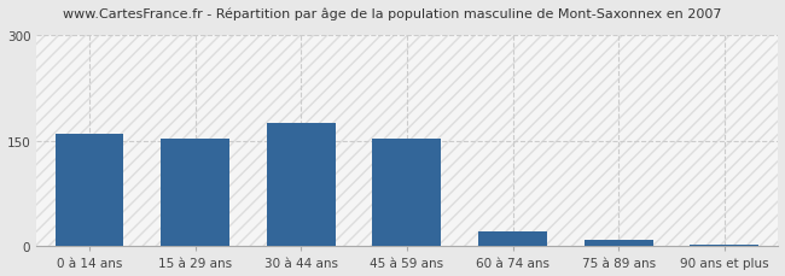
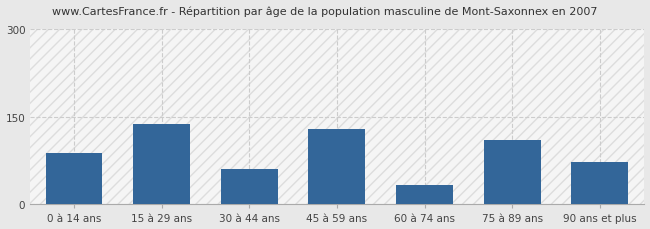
0 à 14 ans: 160 -> 88
15 à 29 ans: 153 -> 138
30 à 44 ans: 175 -> 60
45 à 59 ans: 153 -> 130
60 à 74 ans: 22 -> 34
75 à 89 ans: 10 -> 110
90 ans et plus: 2 -> 72
